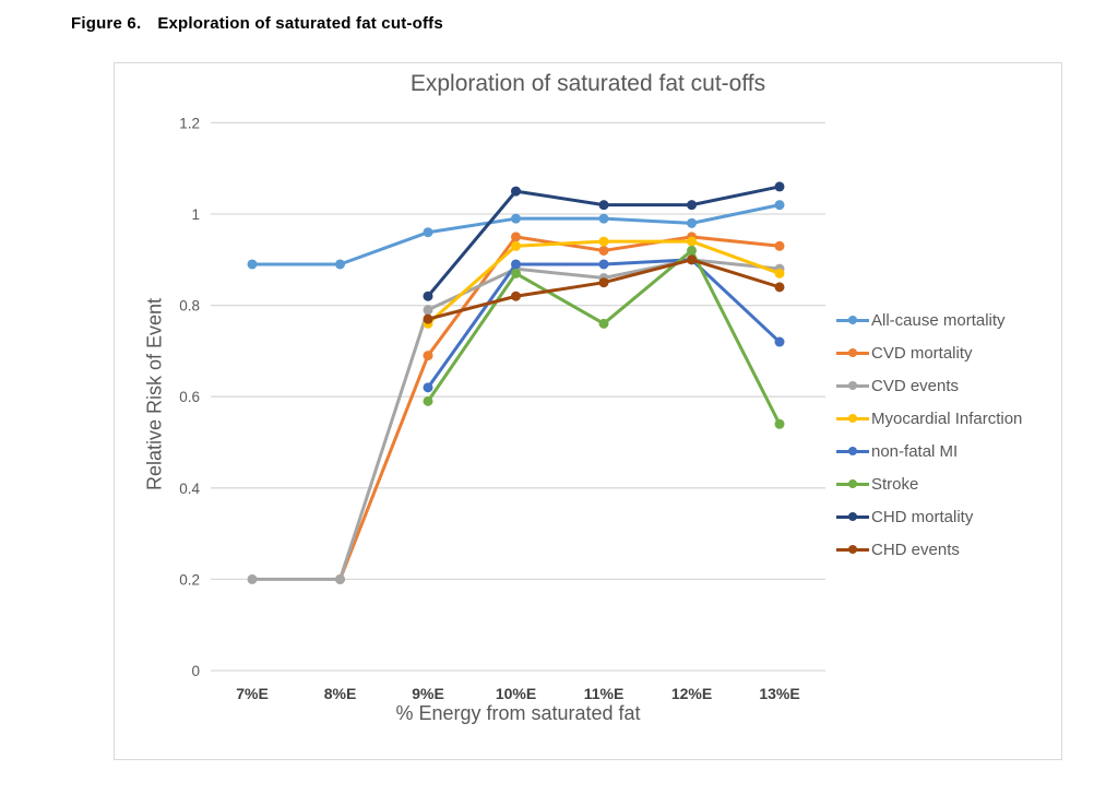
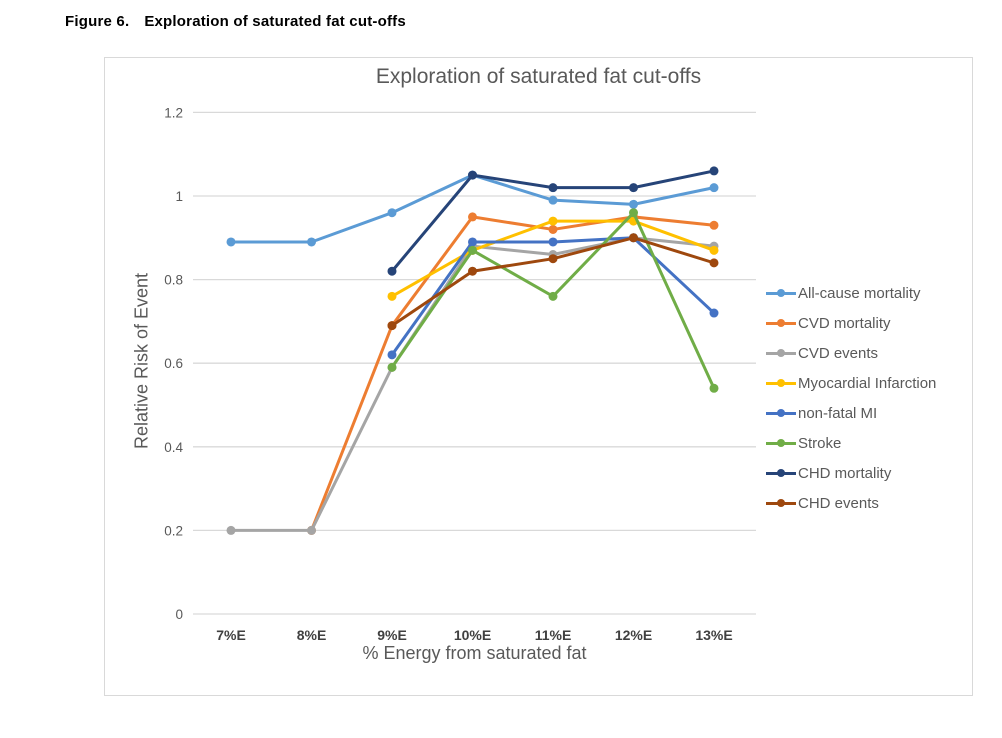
CVD events/9%E: 0.79 -> 0.59
CHD events/9%E: 0.77 -> 0.69
All-cause mortality/10%E: 0.99 -> 1.05
Myocardial Infarction/10%E: 0.93 -> 0.87
Stroke/12%E: 0.92 -> 0.96
